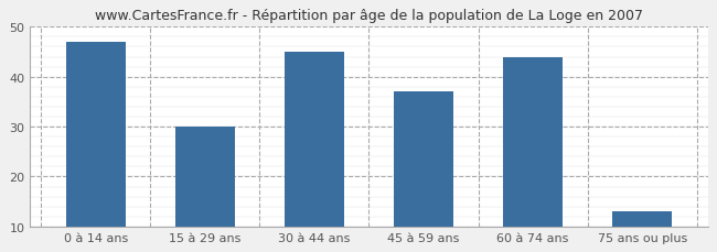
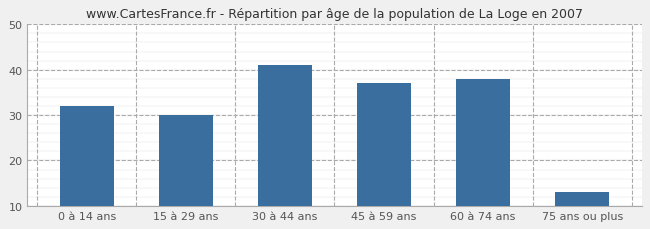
0 à 14 ans: 47 -> 32
30 à 44 ans: 45 -> 41
60 à 74 ans: 44 -> 38
